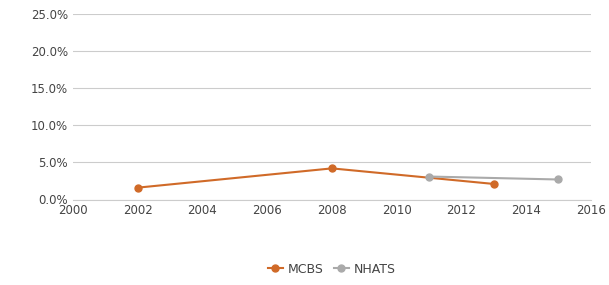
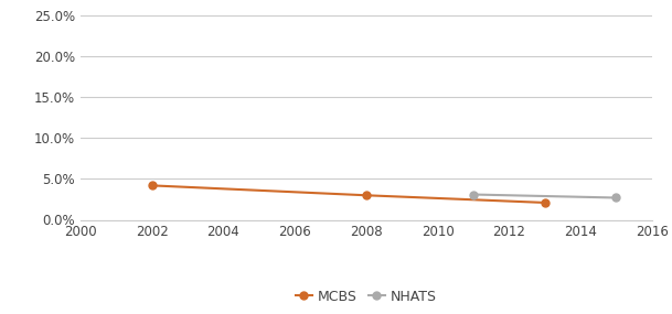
2002: 1.6% -> 4.2%
2008: 4.2% -> 3.0%
